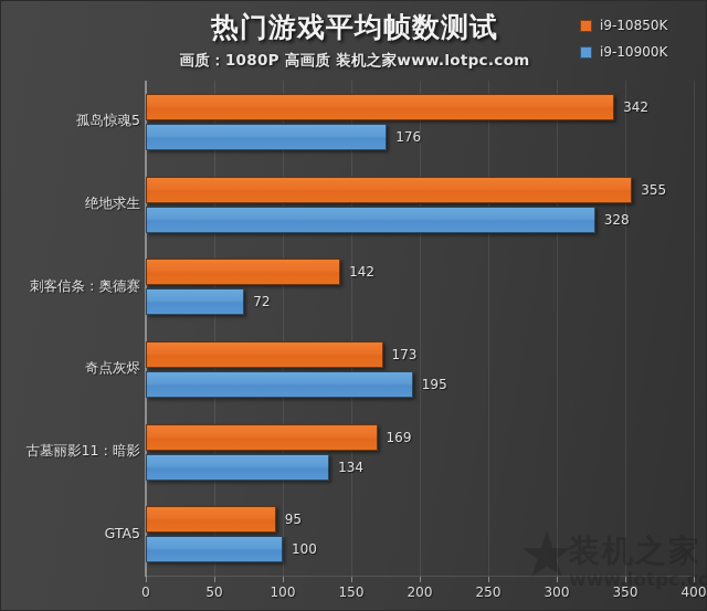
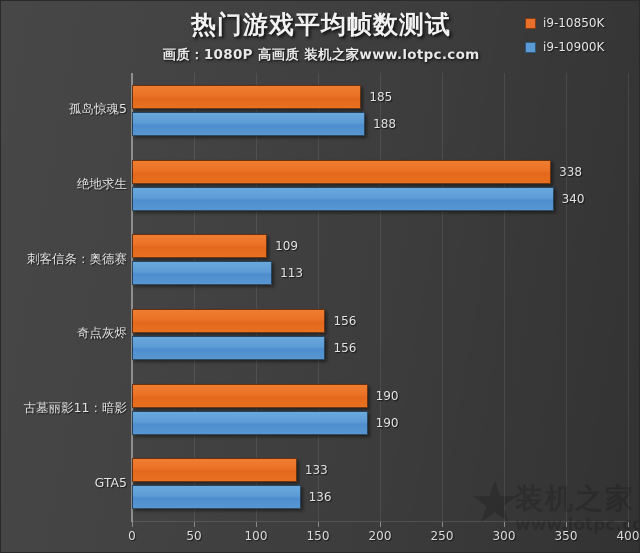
i9-10850K/孤岛惊魂5: 342 -> 185
i9-10900K/孤岛惊魂5: 176 -> 188
i9-10850K/绝地求生: 355 -> 338
i9-10900K/绝地求生: 328 -> 340
i9-10850K/刺客信条：奥德赛: 142 -> 109
i9-10900K/刺客信条：奥德赛: 72 -> 113
i9-10850K/奇点灰烬: 173 -> 156
i9-10900K/奇点灰烬: 195 -> 156
i9-10850K/古墓丽影11：暗影: 169 -> 190
i9-10900K/古墓丽影11：暗影: 134 -> 190
i9-10850K/GTA5: 95 -> 133
i9-10900K/GTA5: 100 -> 136
